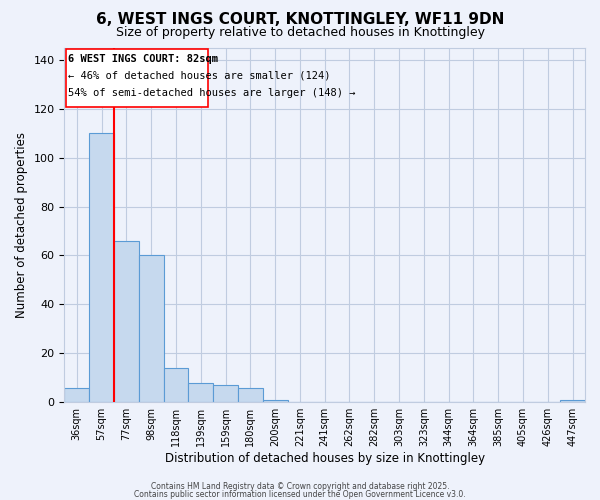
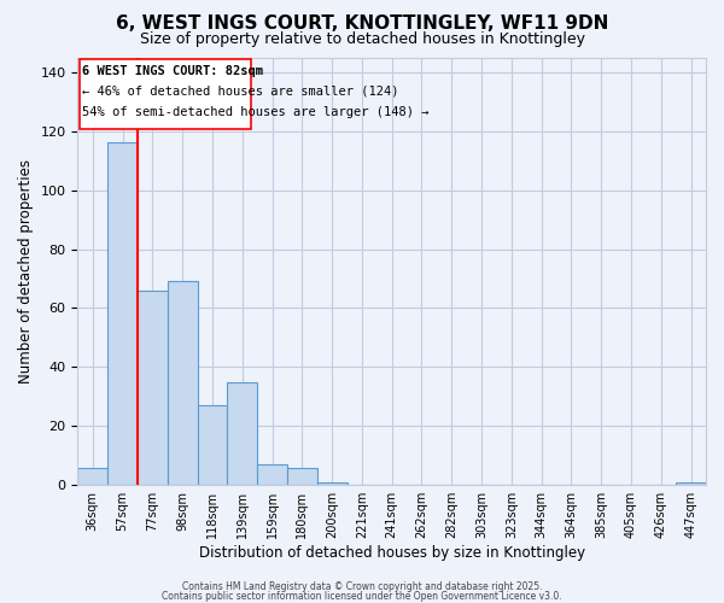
57sqm: 110 -> 116
98sqm: 60 -> 69
118sqm: 14 -> 27
139sqm: 8 -> 35
